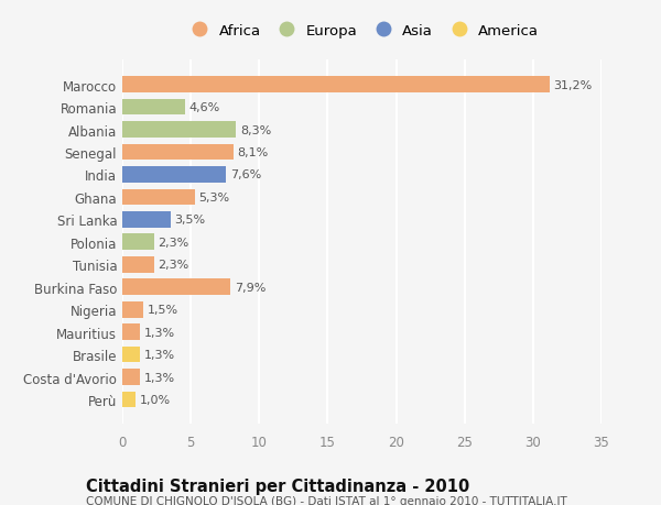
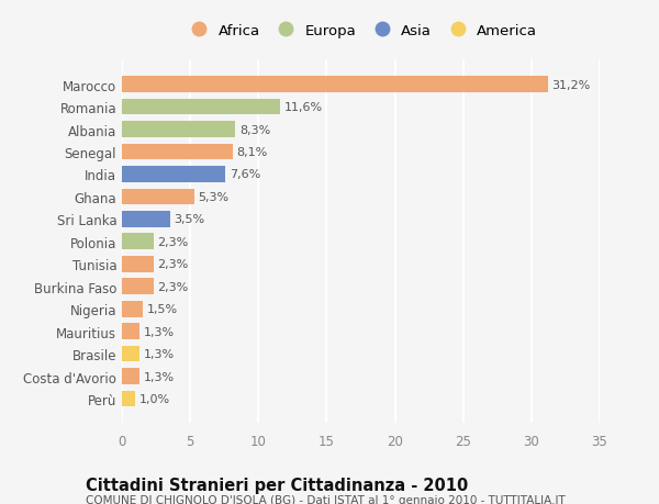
Romania: 4,6% -> 11,6%
Burkina Faso: 7,9% -> 2,3%
